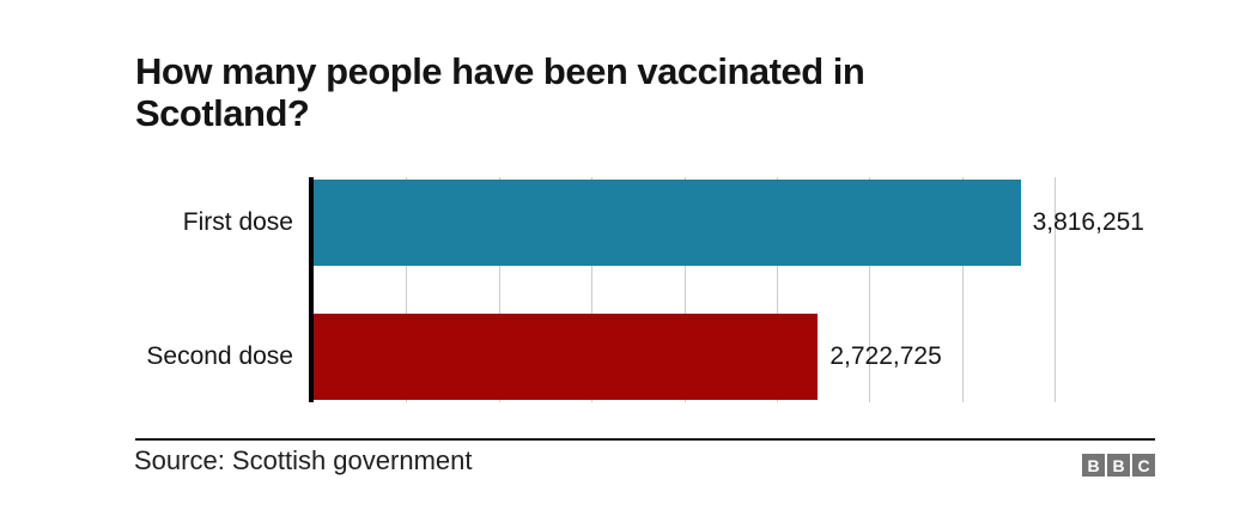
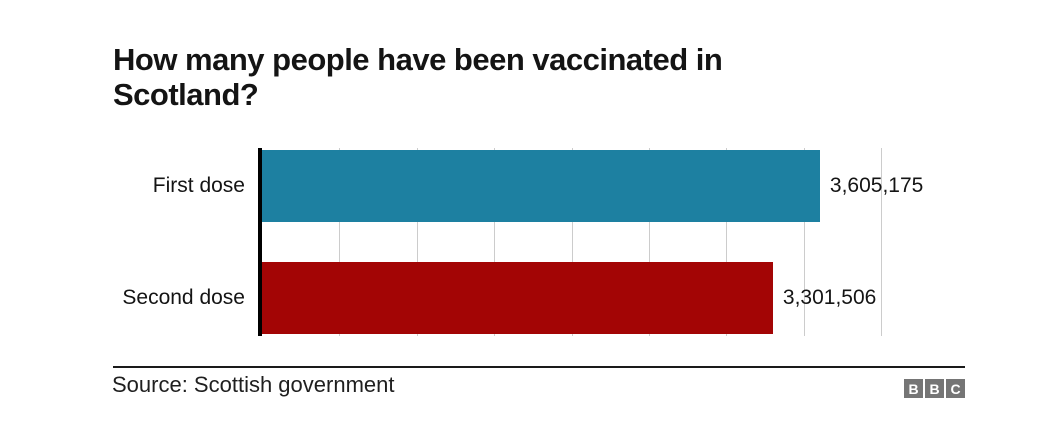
First dose: 3,816,251 -> 3,605,175
Second dose: 2,722,725 -> 3,301,506
